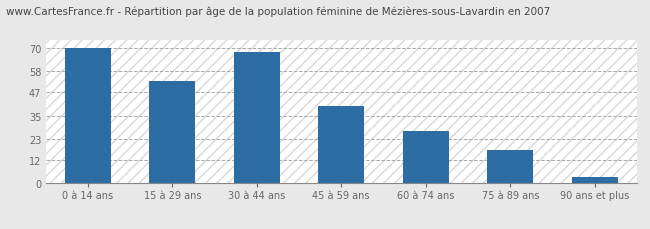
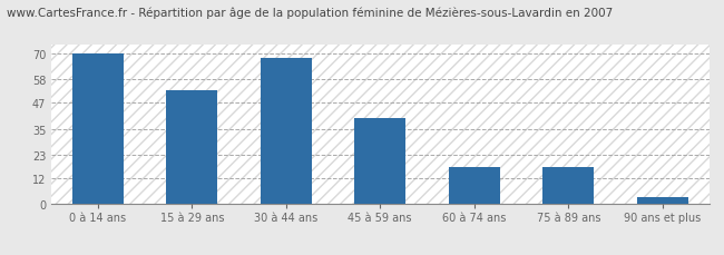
60 à 74 ans: 27 -> 17
